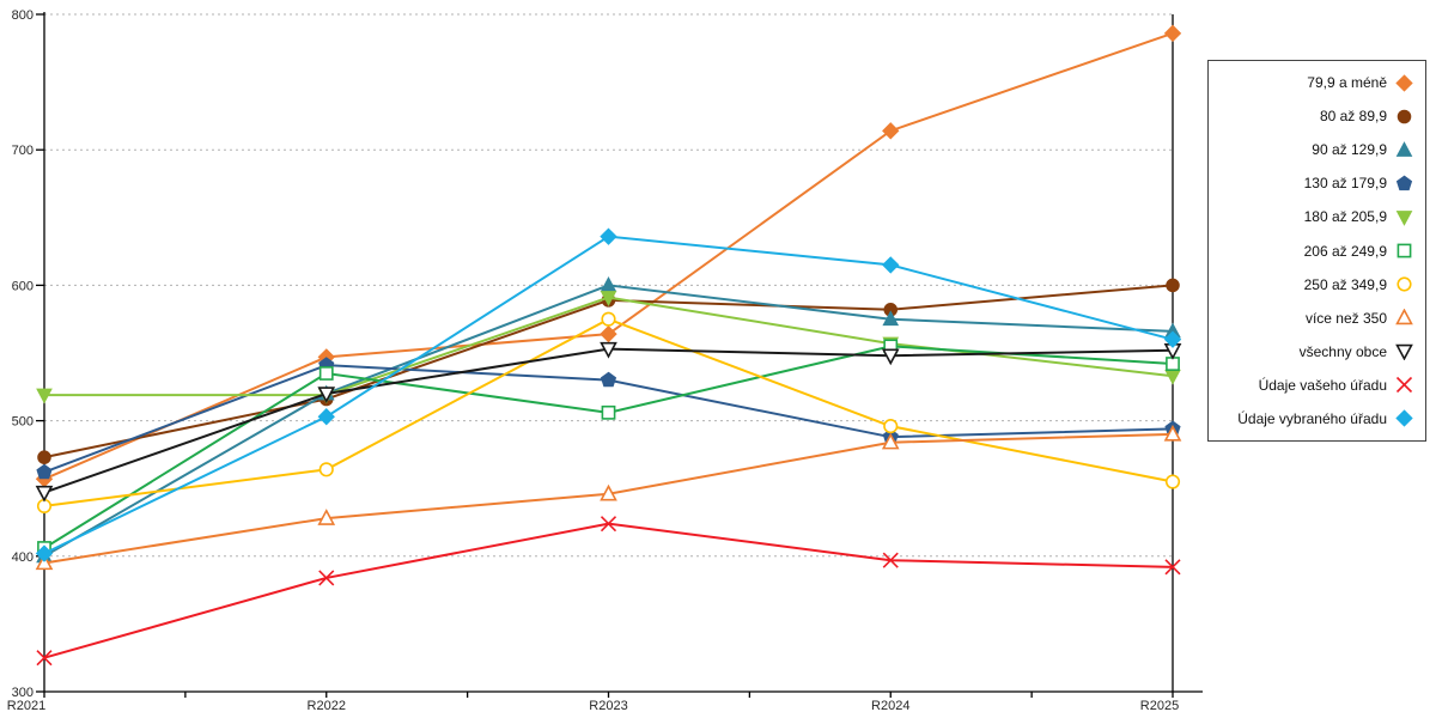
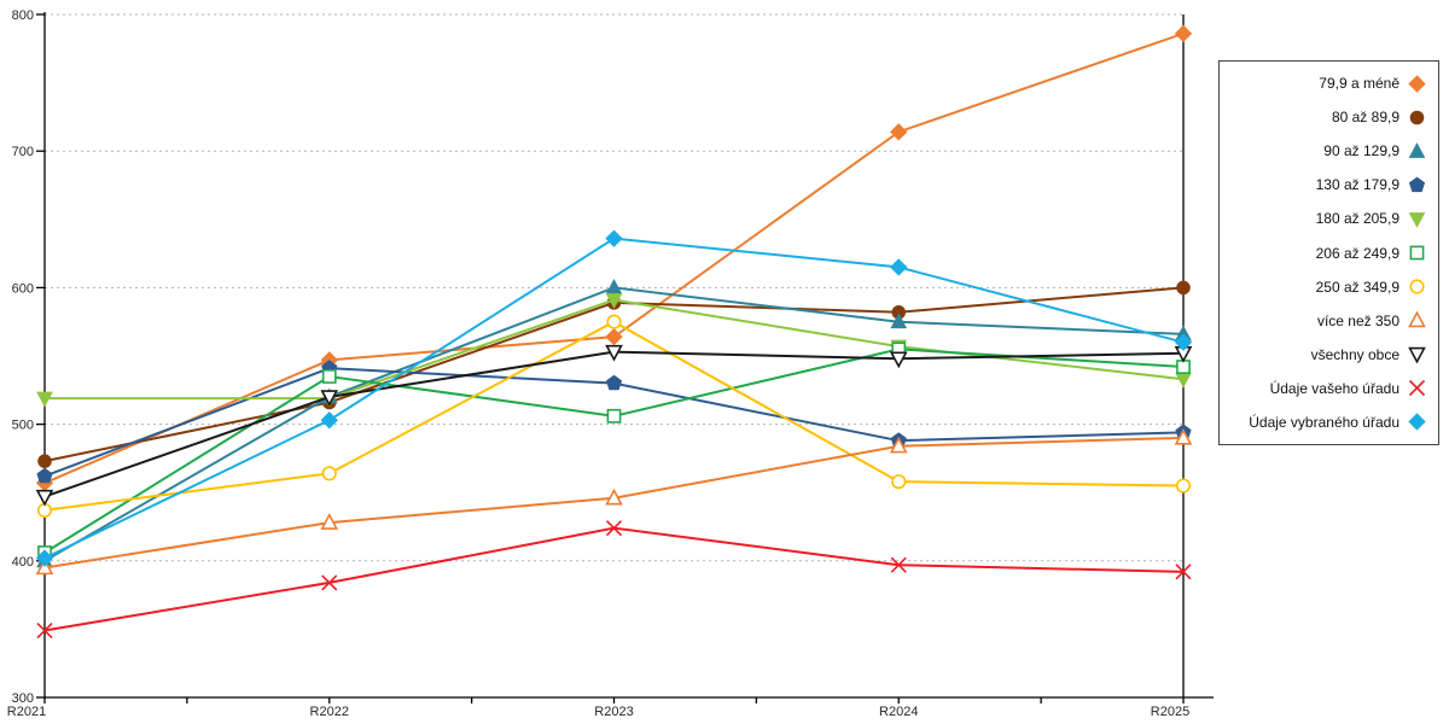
Údaje vašeho úřadu/R2021: 325 -> 349
250 až 349,9/R2024: 496 -> 458
